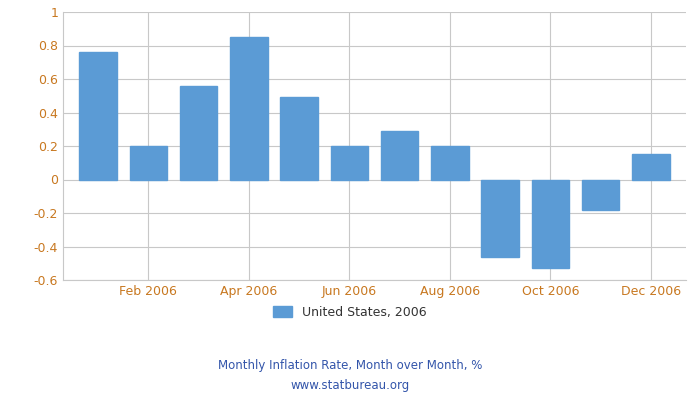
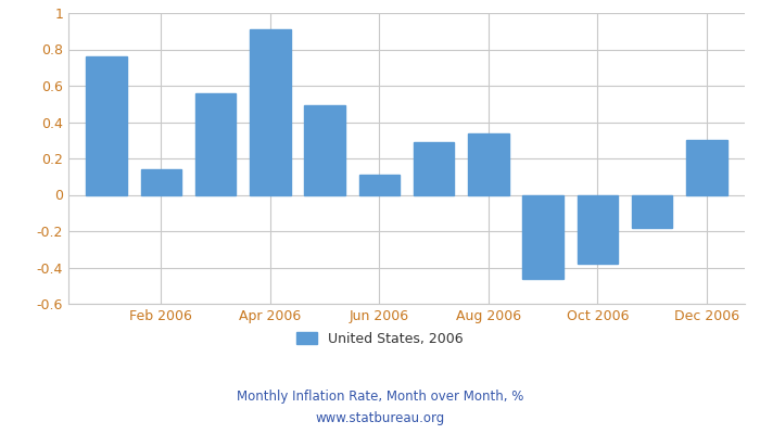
Feb 2006: 0.20 -> 0.14
Apr 2006: 0.85 -> 0.91
Jun 2006: 0.20 -> 0.11
Aug 2006: 0.20 -> 0.34
Oct 2006: -0.53 -> -0.38
Dec 2006: 0.15 -> 0.30
